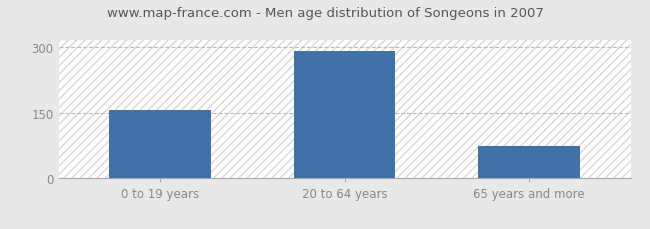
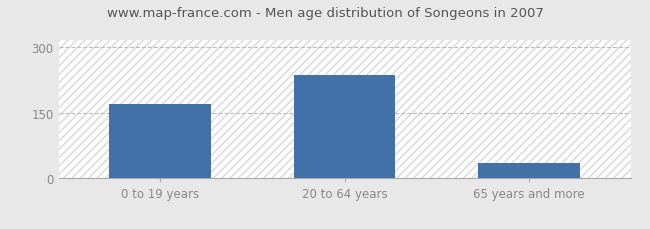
0 to 19 years: 155 -> 170
20 to 64 years: 290 -> 235
65 years and more: 75 -> 35
